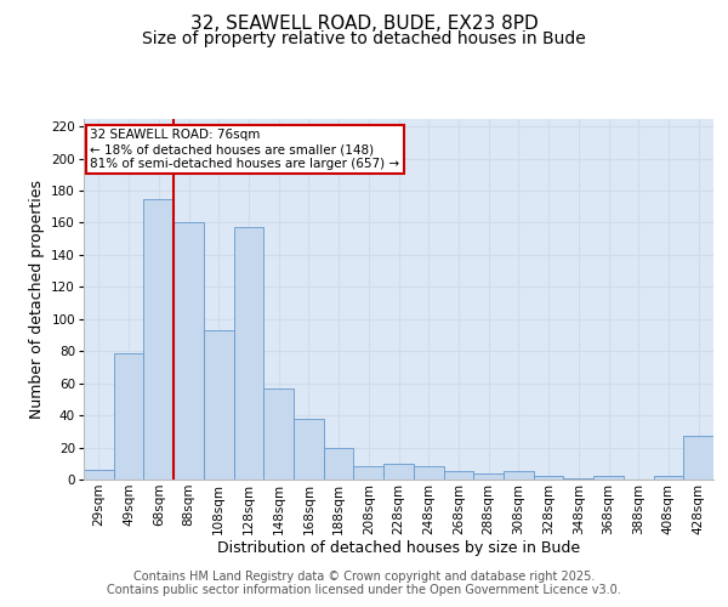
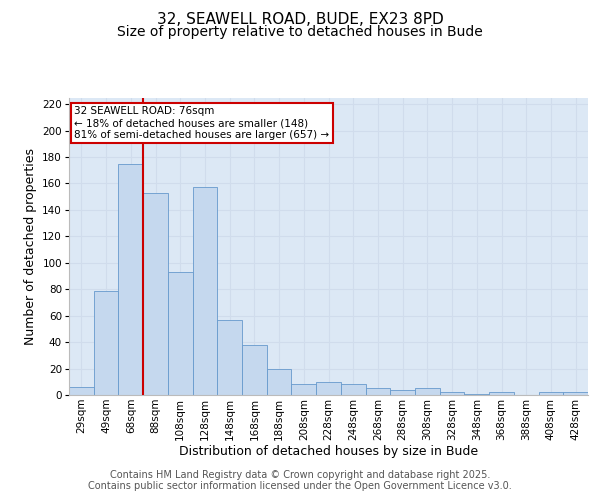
88sqm: 160 -> 153
428sqm: 27 -> 2
